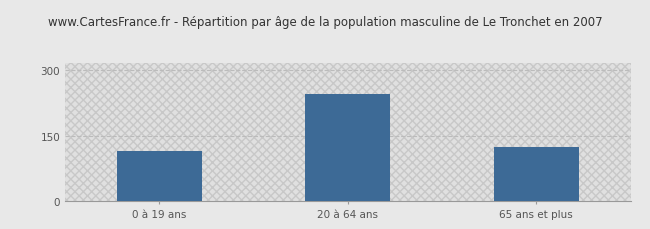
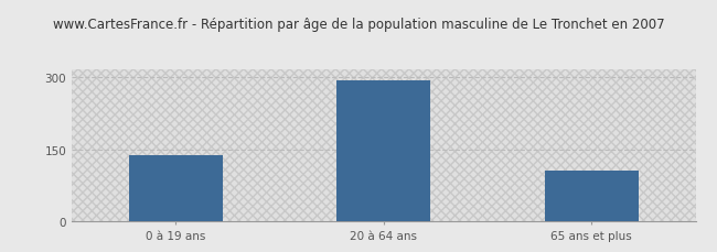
0 à 19 ans: 115 -> 138
20 à 64 ans: 245 -> 292
65 ans et plus: 125 -> 105
